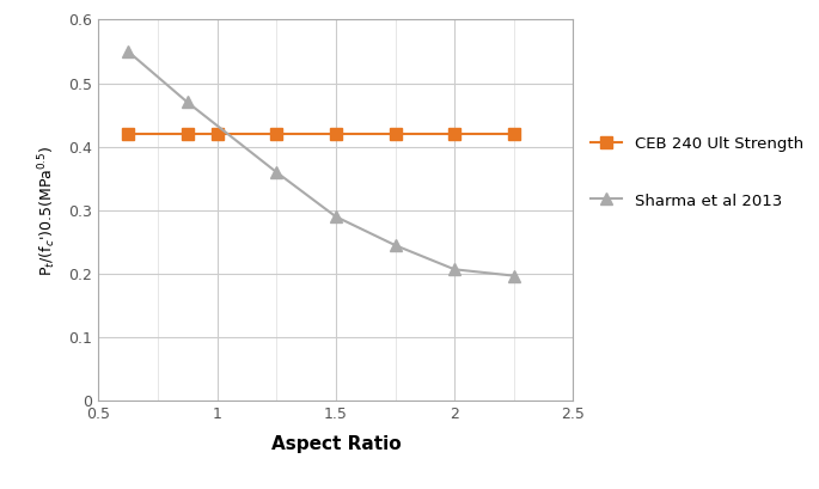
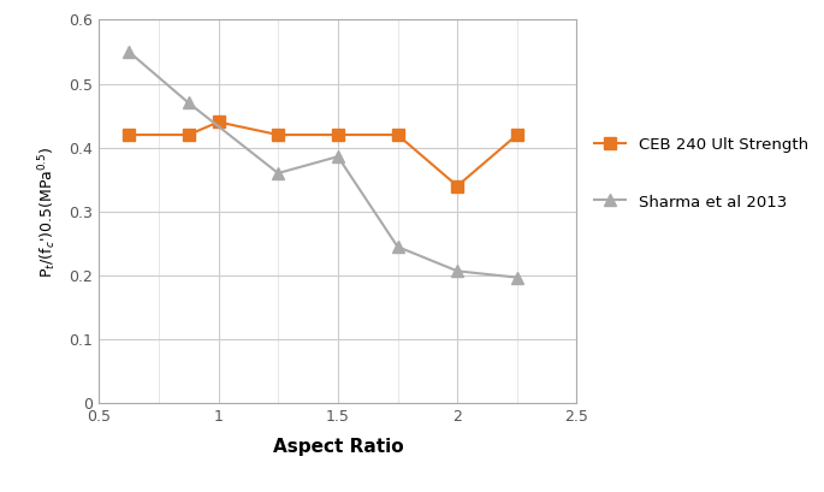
CEB 240 Ult Strength/1: 0.42 -> 0.44
Sharma et al 2013/1.5: 0.290 -> 0.386
CEB 240 Ult Strength/2: 0.42 -> 0.34
